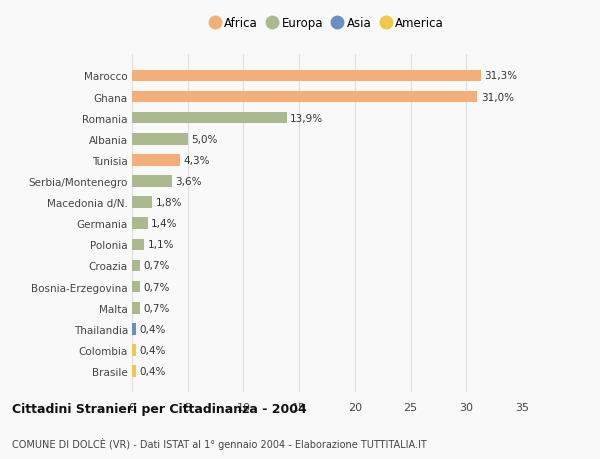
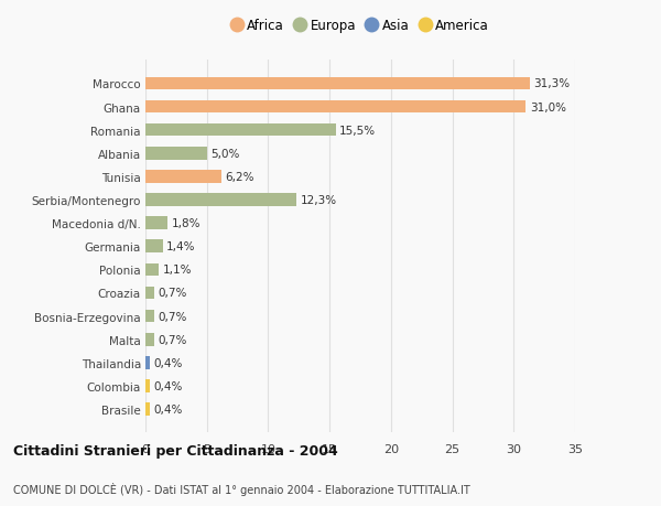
Romania: 13,9% -> 15,5%
Tunisia: 4,3% -> 6,2%
Serbia/Montenegro: 3,6% -> 12,3%
